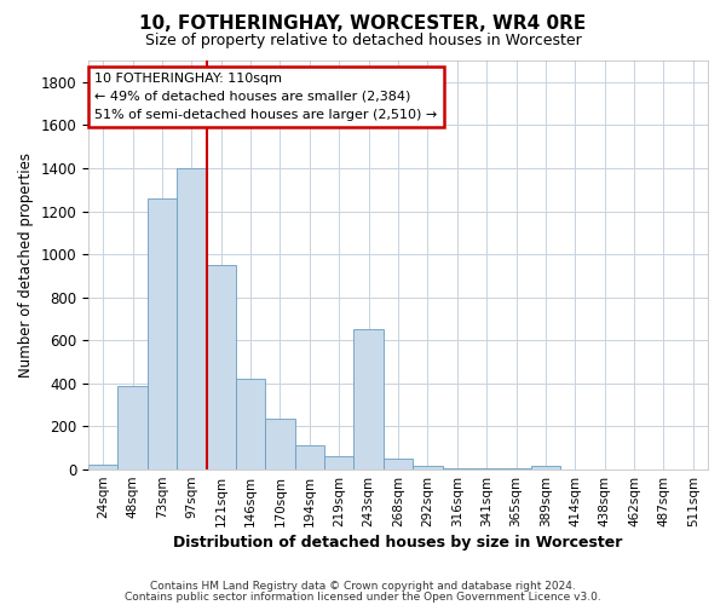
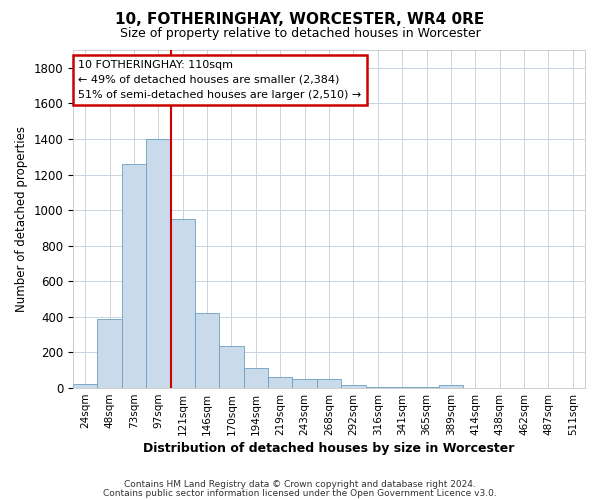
243sqm: 650 -> 50
